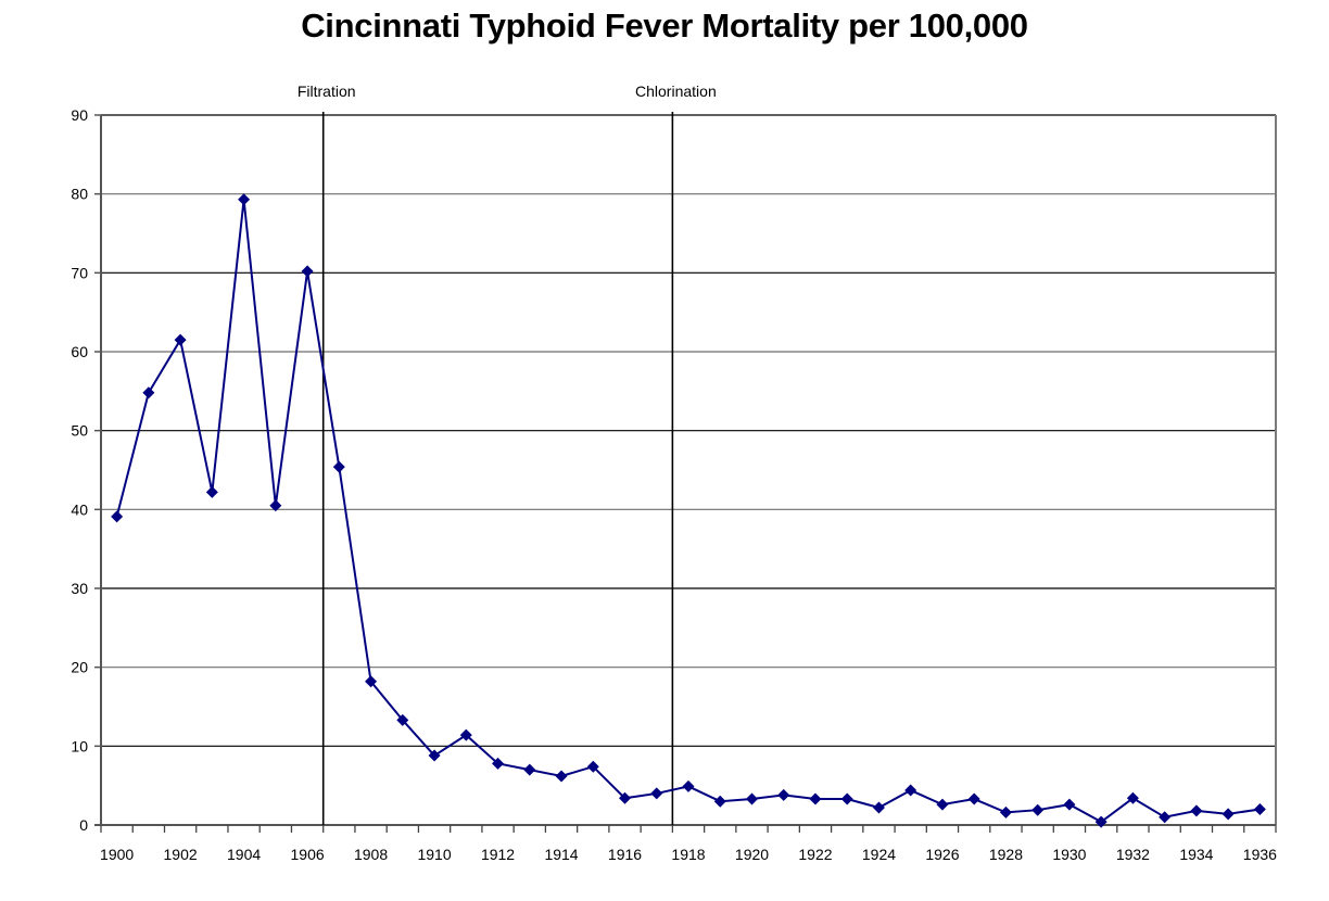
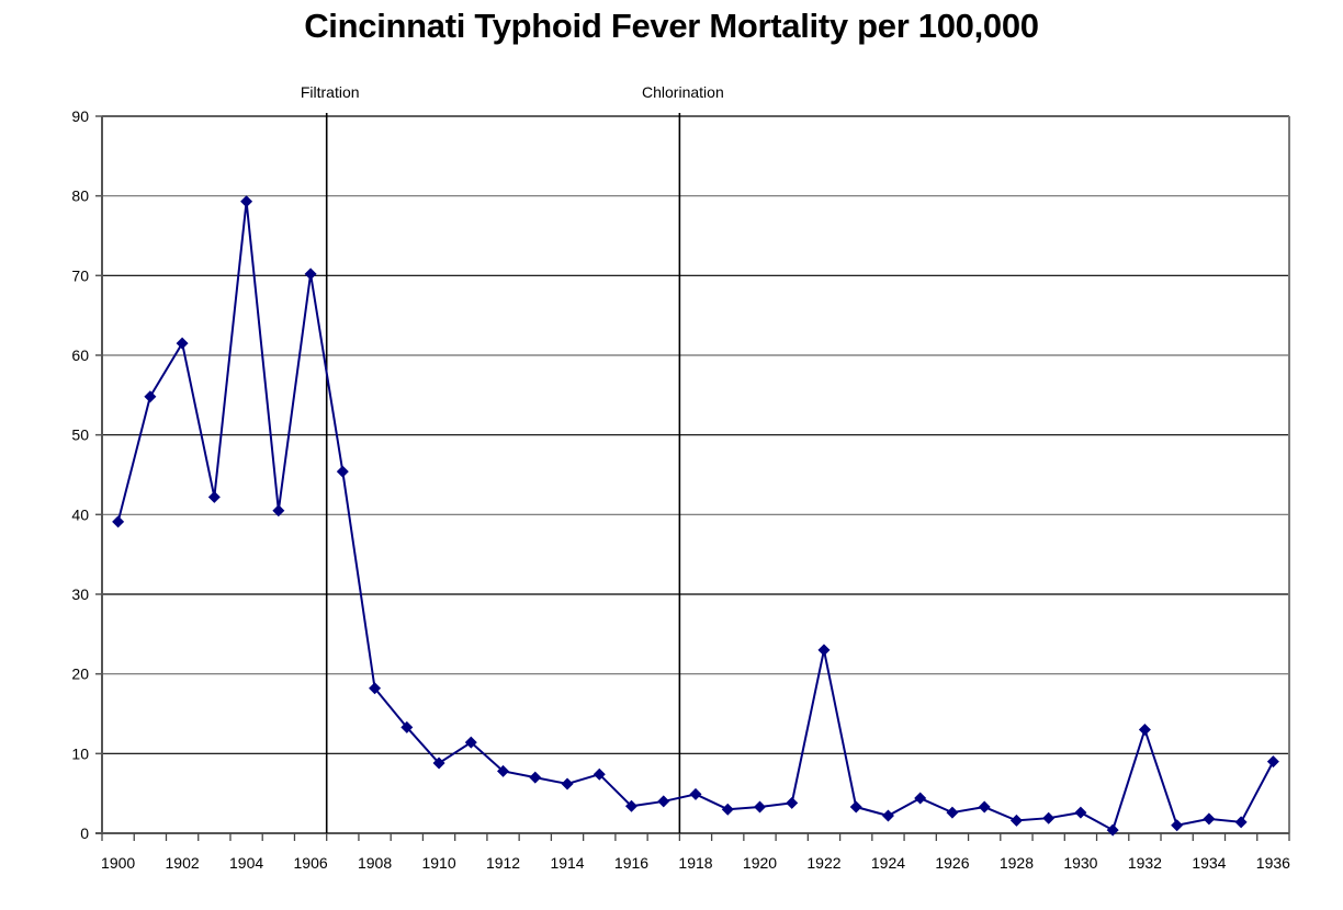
1922: 3 -> 23
1932: 3 -> 13
1936: 2 -> 9
